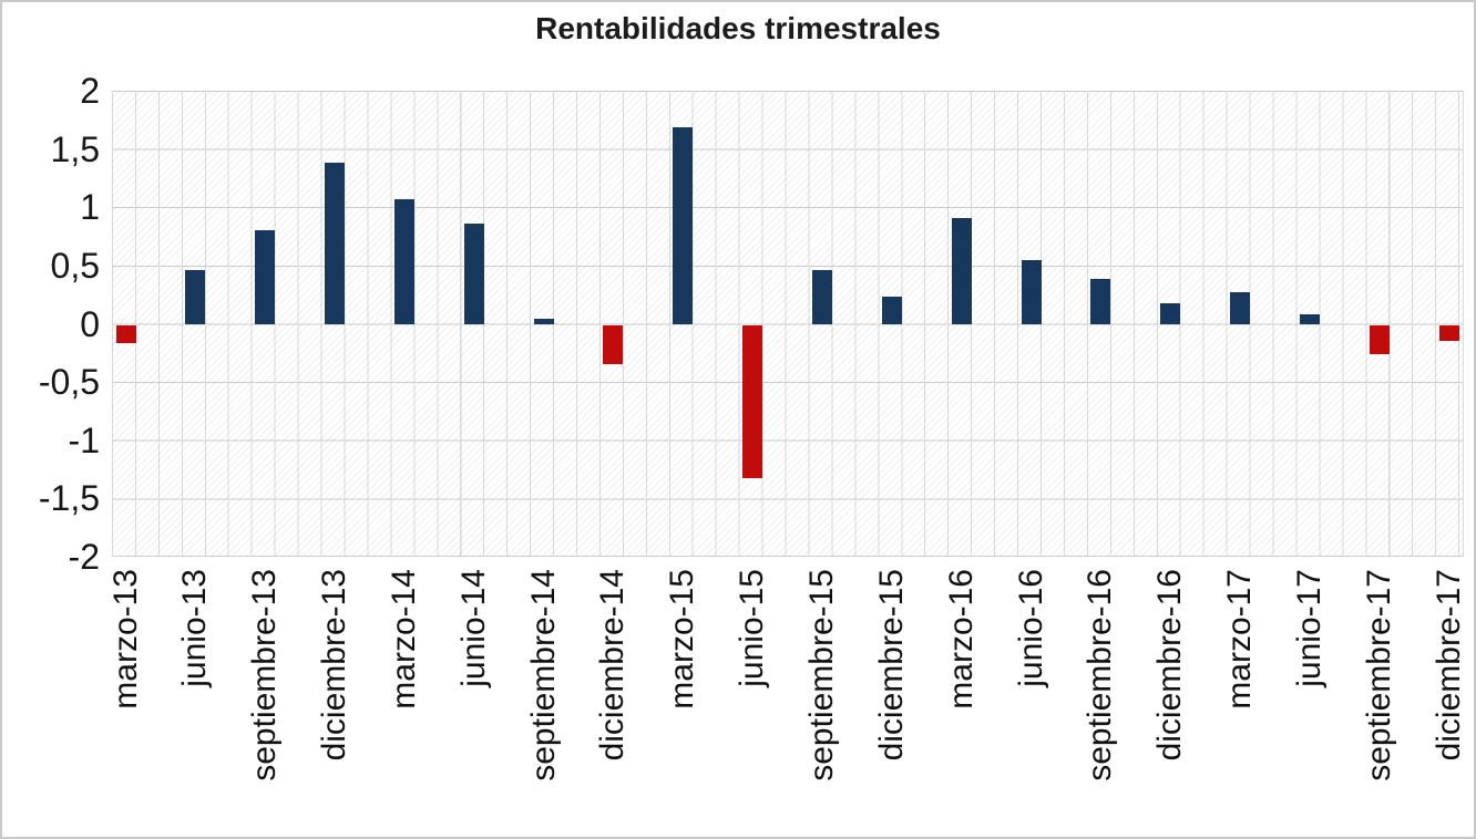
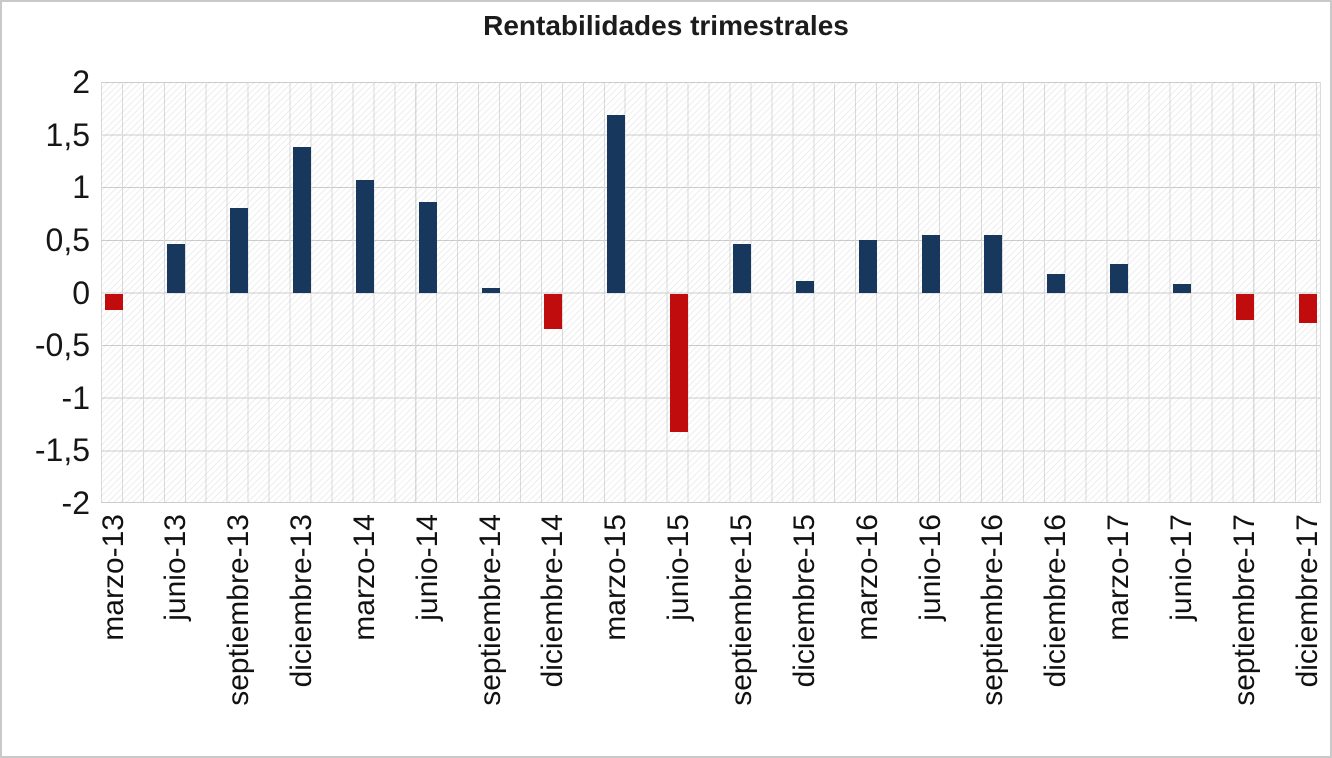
diciembre-15: 0.24 -> 0.11
marzo-16: 0.91 -> 0.50
septiembre-16: 0.39 -> 0.55
diciembre-17: -0.13 -> -0.28
